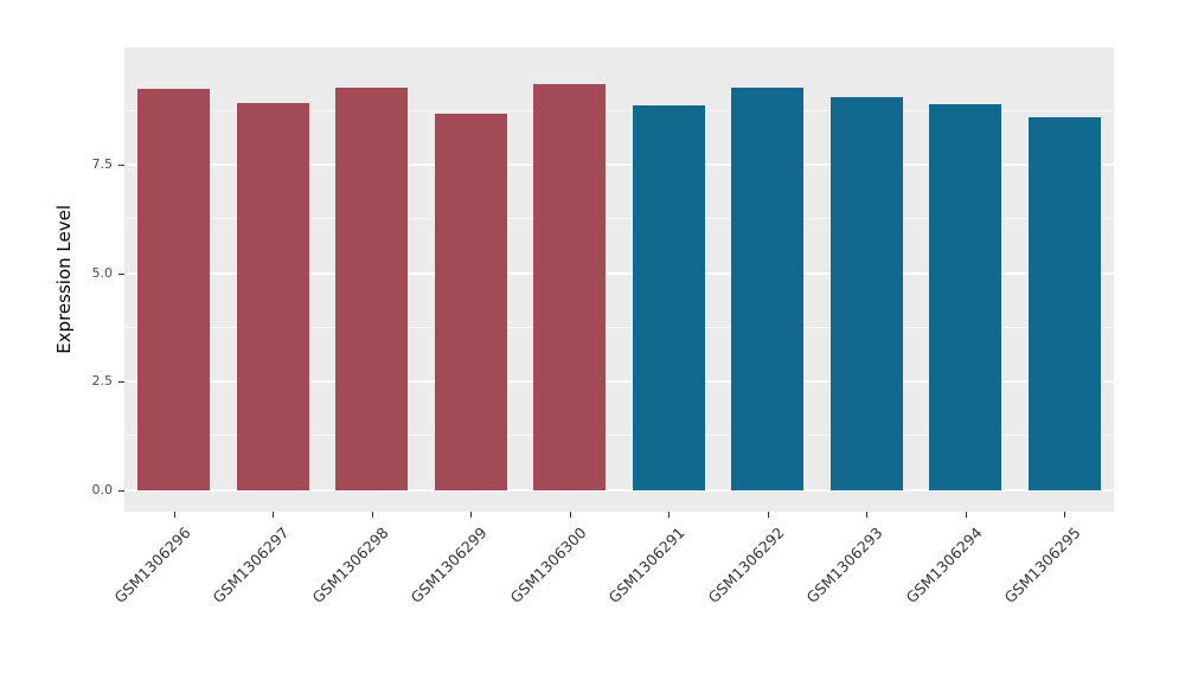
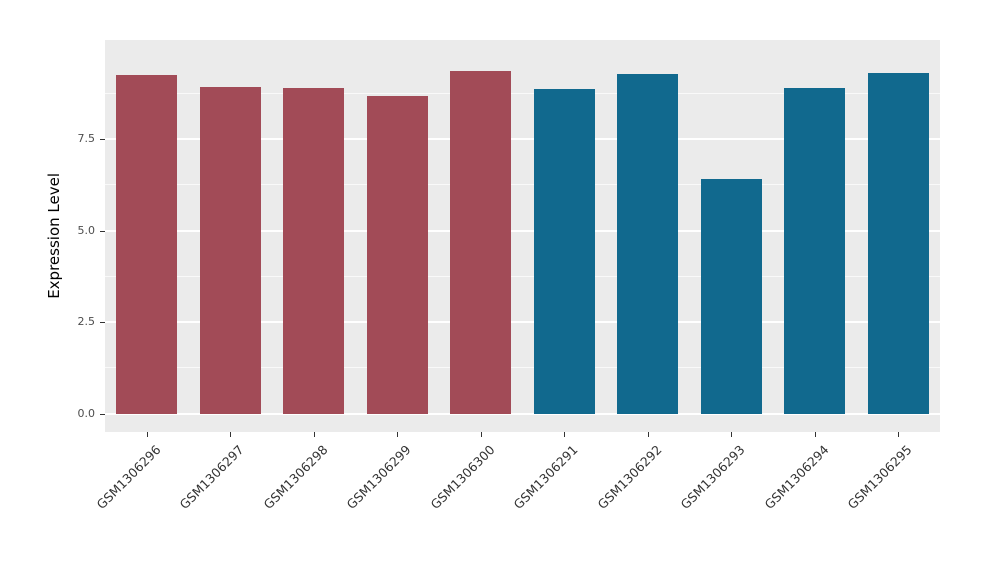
GSM1306298: 9.3 -> 8.9
GSM1306293: 9.1 -> 6.4
GSM1306295: 8.6 -> 9.3
